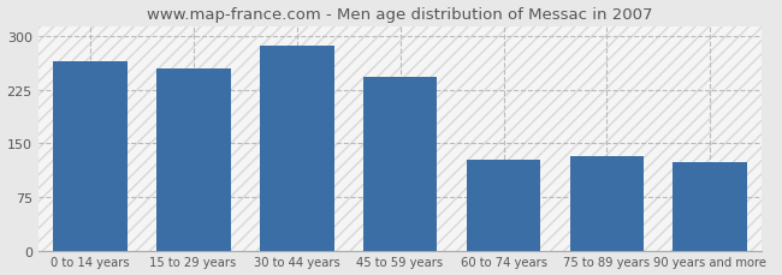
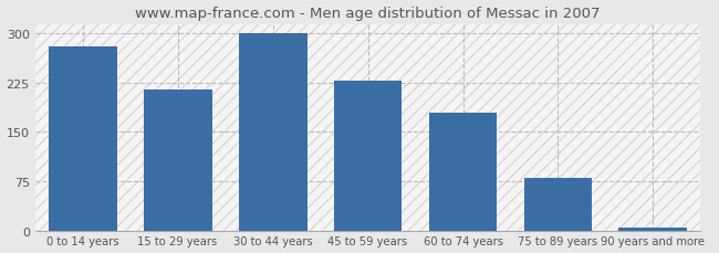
0 to 14 years: 266 -> 280
15 to 29 years: 256 -> 215
30 to 44 years: 288 -> 300
45 to 59 years: 244 -> 228
60 to 74 years: 128 -> 180
75 to 89 years: 132 -> 80
90 years and more: 124 -> 5
